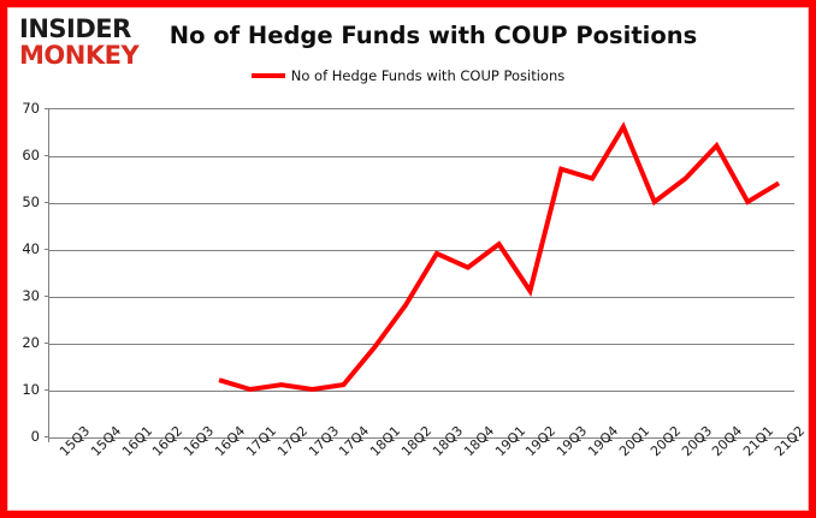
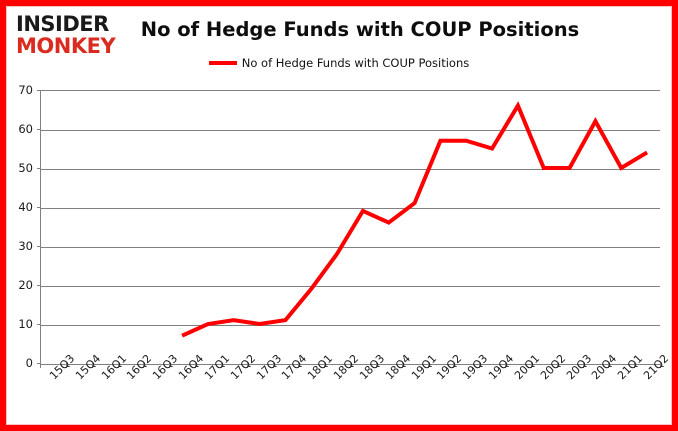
16Q4: 12 -> 7
19Q2: 31 -> 57
20Q3: 55 -> 50
